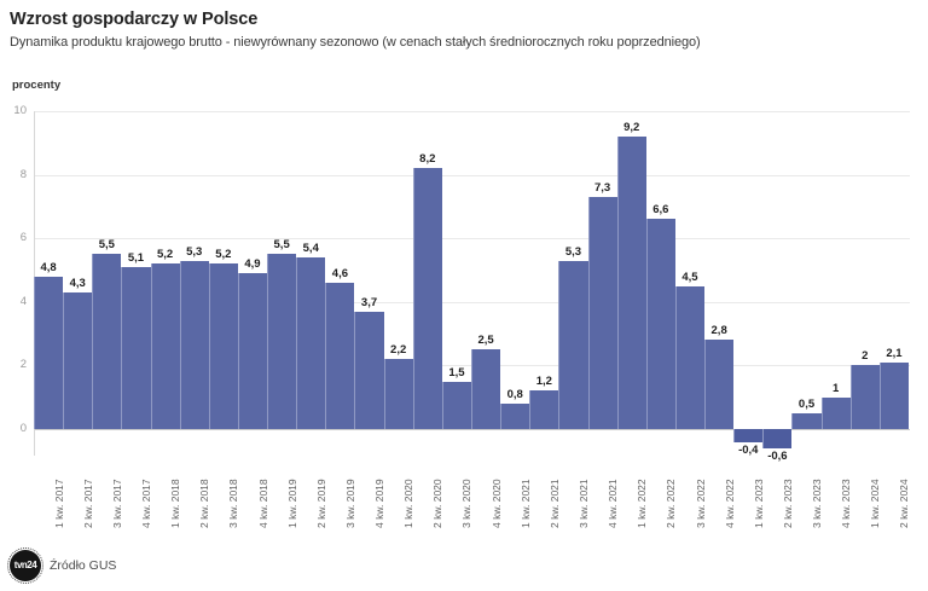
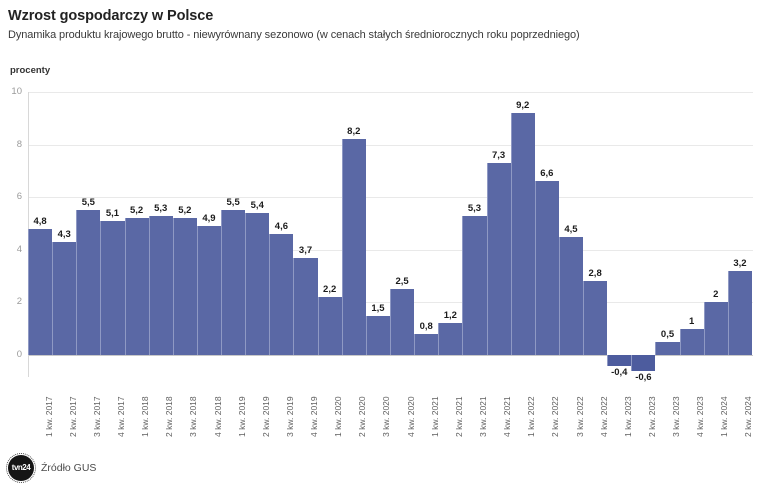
2 kw. 2024: 2,1 -> 3,2
